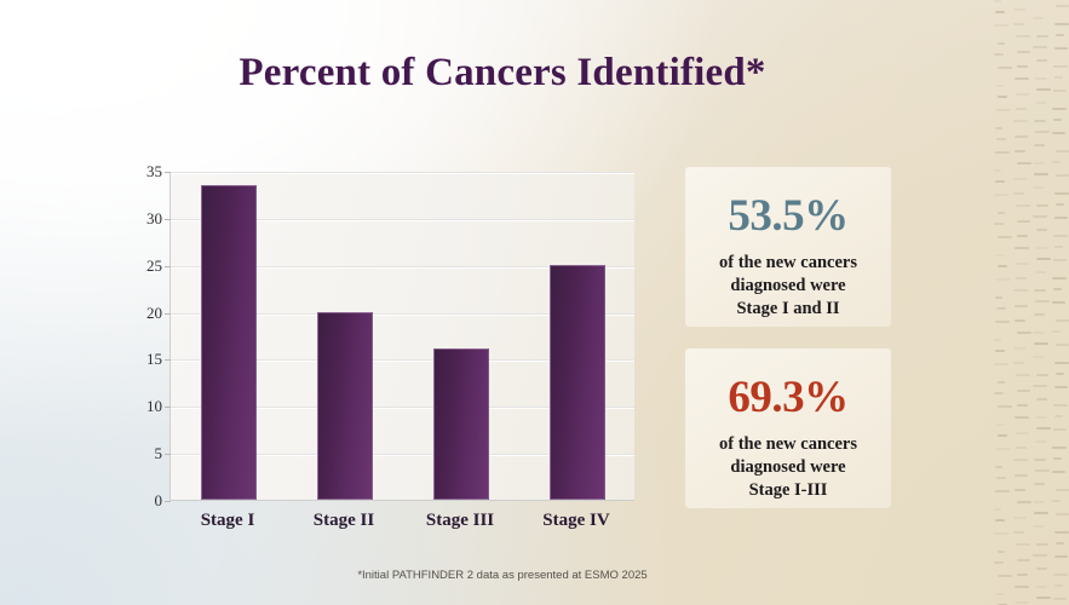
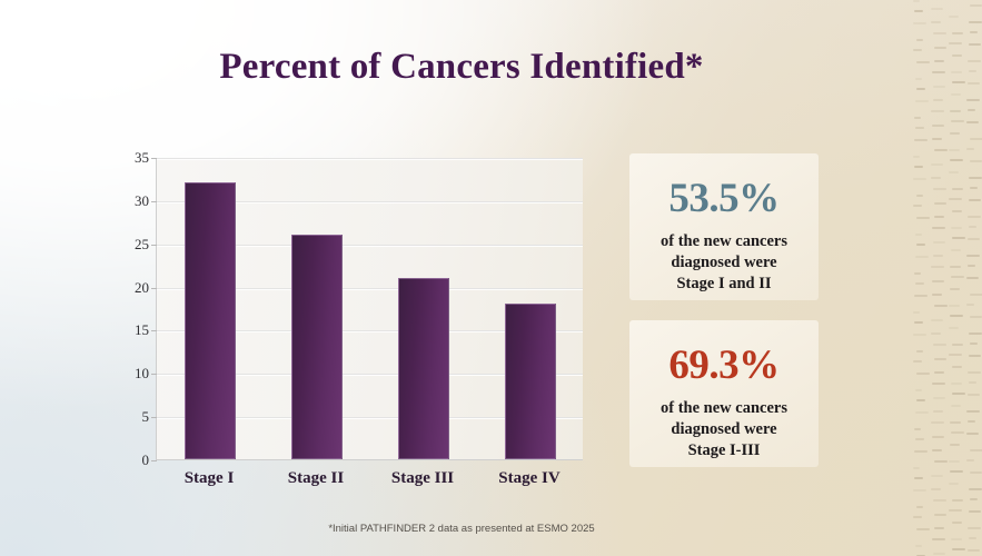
Stage I: 34 -> 32
Stage II: 20 -> 26
Stage III: 16 -> 21
Stage IV: 25 -> 18
